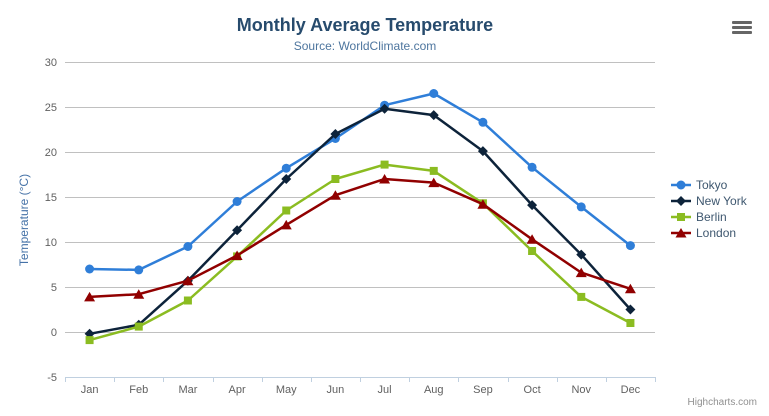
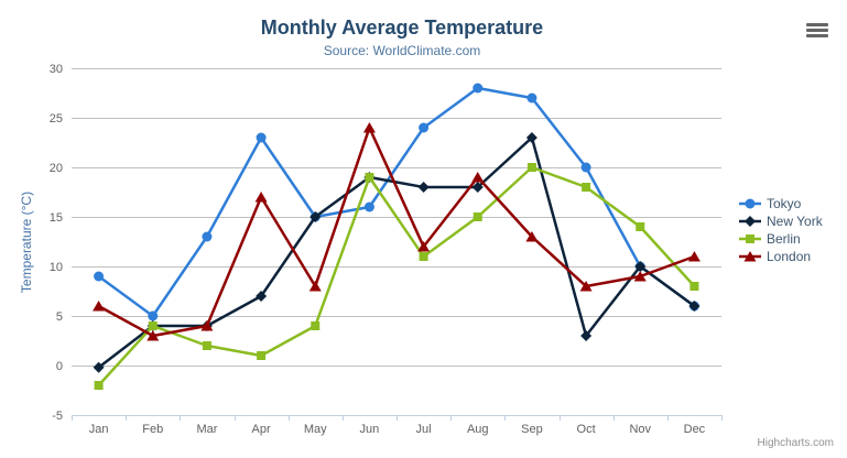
Tokyo/Jan: 7 -> 9
Berlin/Jan: -1 -> -2
London/Jan: 4 -> 6
Tokyo/Feb: 7 -> 5
New York/Feb: 1 -> 4
Berlin/Feb: 1 -> 4
London/Feb: 4 -> 3
Tokyo/Mar: 10 -> 13
New York/Mar: 6 -> 4
Berlin/Mar: 4 -> 2
London/Mar: 6 -> 4
Tokyo/Apr: 14 -> 23
New York/Apr: 11 -> 7
Berlin/Apr: 8 -> 1
London/Apr: 8 -> 17
Tokyo/May: 18 -> 15
New York/May: 17 -> 15
Berlin/May: 14 -> 4
London/May: 12 -> 8
Tokyo/Jun: 22 -> 16
New York/Jun: 22 -> 19
Berlin/Jun: 17 -> 19
London/Jun: 15 -> 24
Tokyo/Jul: 25 -> 24
New York/Jul: 25 -> 18
Berlin/Jul: 19 -> 11
London/Jul: 17 -> 12
Tokyo/Aug: 26 -> 28
New York/Aug: 24 -> 18
Berlin/Aug: 18 -> 15
London/Aug: 17 -> 19
Tokyo/Sep: 23 -> 27
New York/Sep: 20 -> 23
Berlin/Sep: 14 -> 20
London/Sep: 14 -> 13
Tokyo/Oct: 18 -> 20
New York/Oct: 14 -> 3
Berlin/Oct: 9 -> 18
London/Oct: 10 -> 8
Tokyo/Nov: 14 -> 10
New York/Nov: 9 -> 10
Berlin/Nov: 4 -> 14
London/Nov: 7 -> 9
Tokyo/Dec: 10 -> 6
New York/Dec: 2 -> 6
Berlin/Dec: 1 -> 8
London/Dec: 5 -> 11
